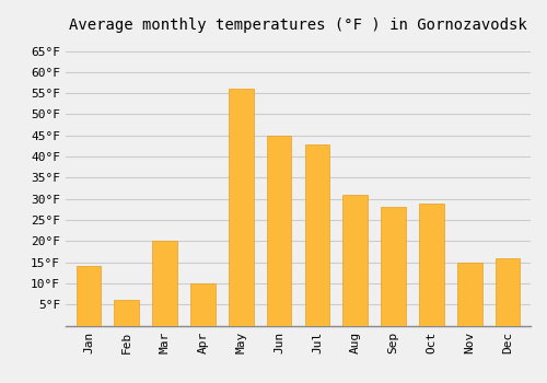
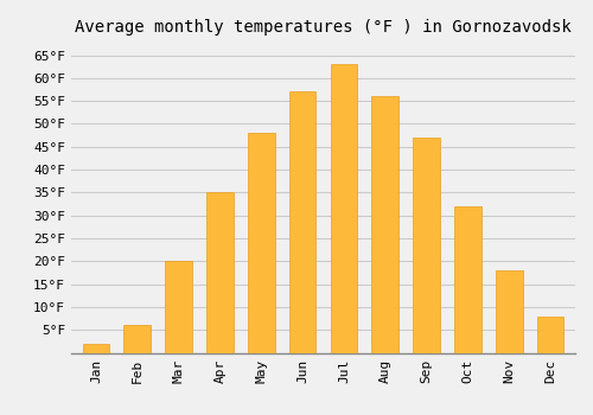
Jan: 14°F -> 2°F
Apr: 10°F -> 35°F
May: 56°F -> 48°F
Jun: 45°F -> 57°F
Jul: 43°F -> 63°F
Aug: 31°F -> 56°F
Sep: 28°F -> 47°F
Oct: 29°F -> 32°F
Nov: 15°F -> 18°F
Dec: 16°F -> 8°F
